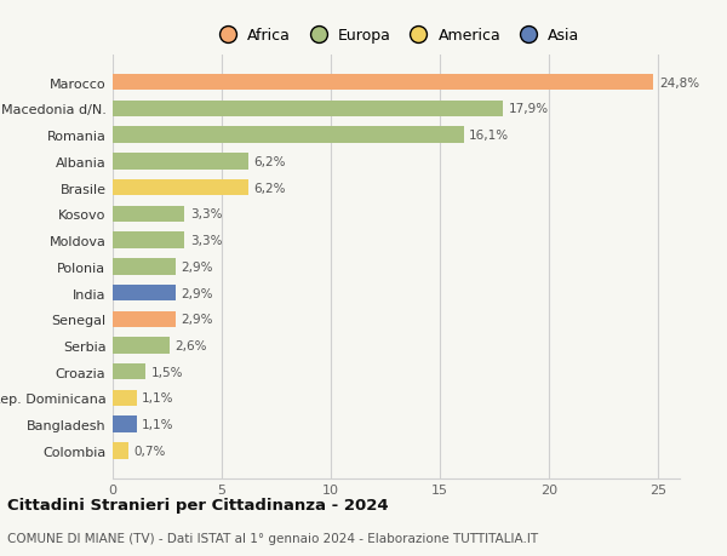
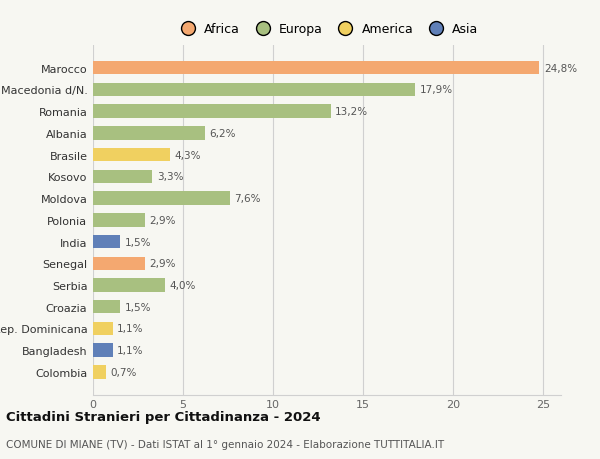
Romania: 16,1% -> 13,2%
Brasile: 6,2% -> 4,3%
Moldova: 3,3% -> 7,6%
India: 2,9% -> 1,5%
Serbia: 2,6% -> 4,0%
